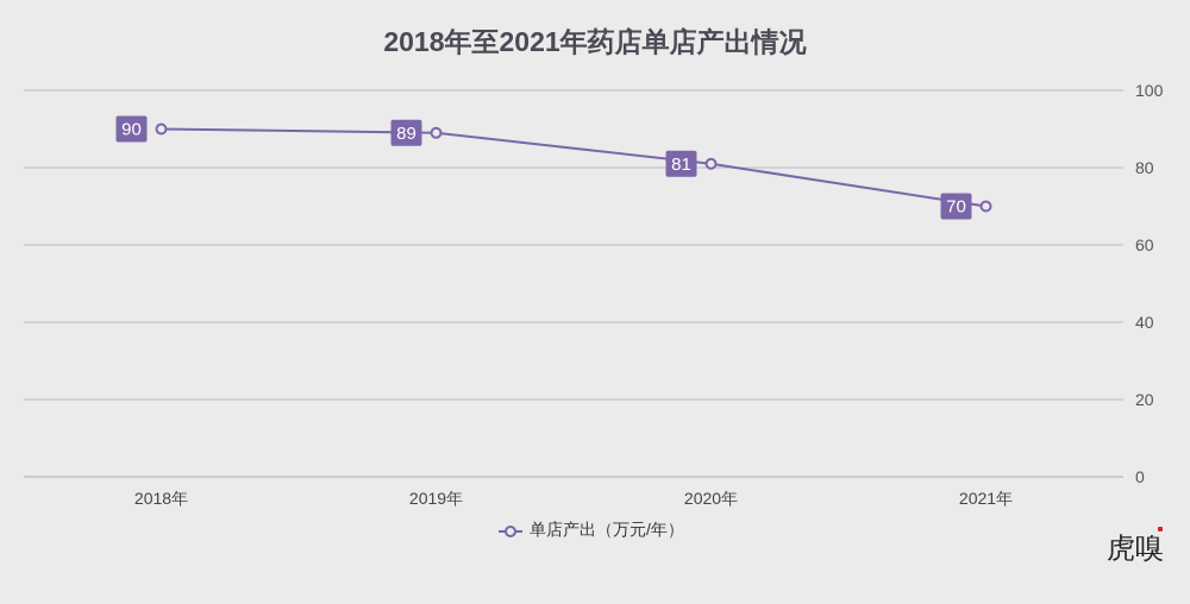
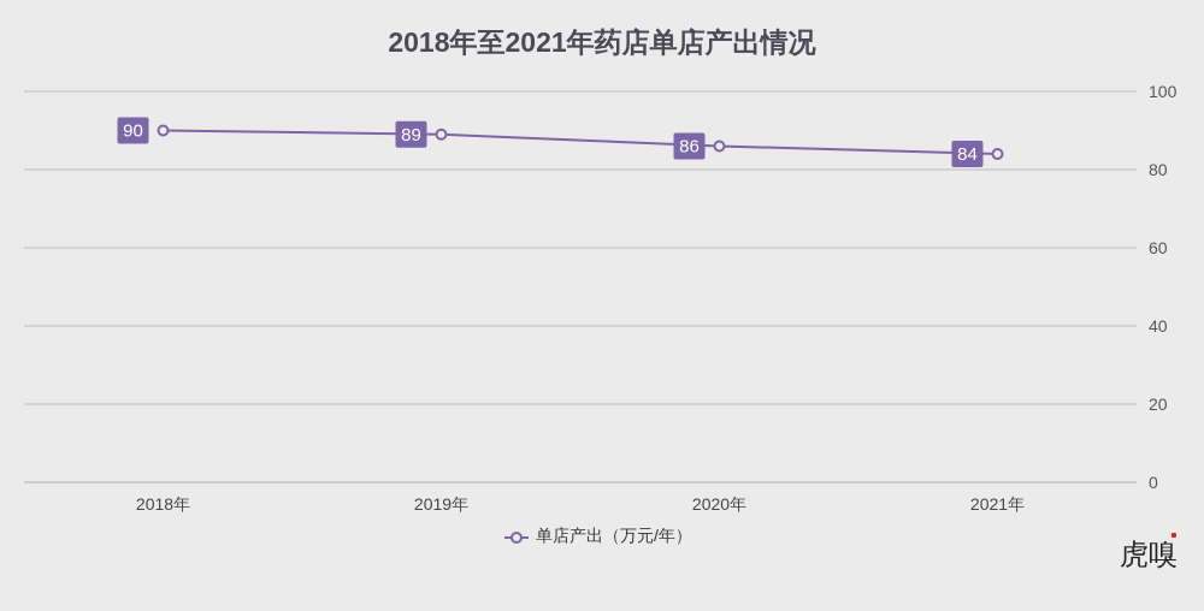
2020年: 81 -> 86
2021年: 70 -> 84
